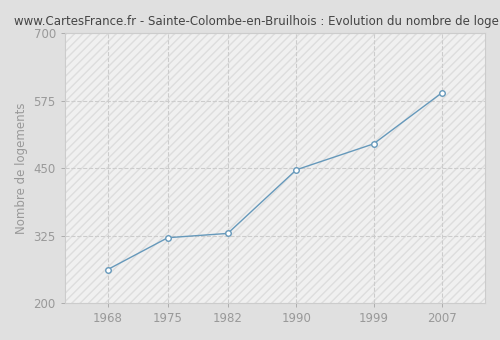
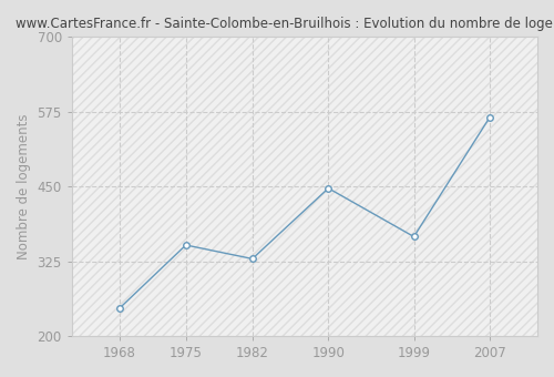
1968: 262 -> 246
1975: 321 -> 352
1999: 495 -> 366
2007: 590 -> 566
